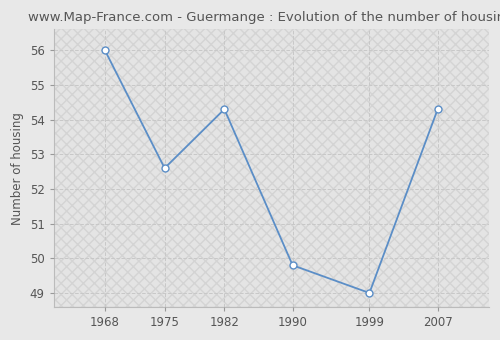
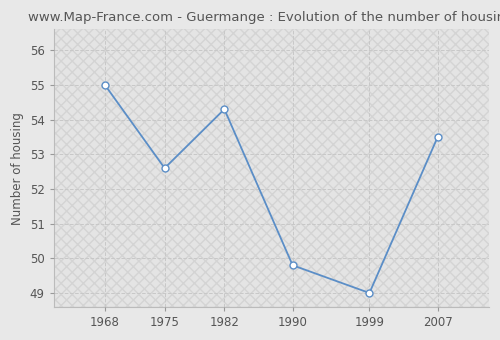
1968: 56.0 -> 55.0
2007: 54.3 -> 53.5
